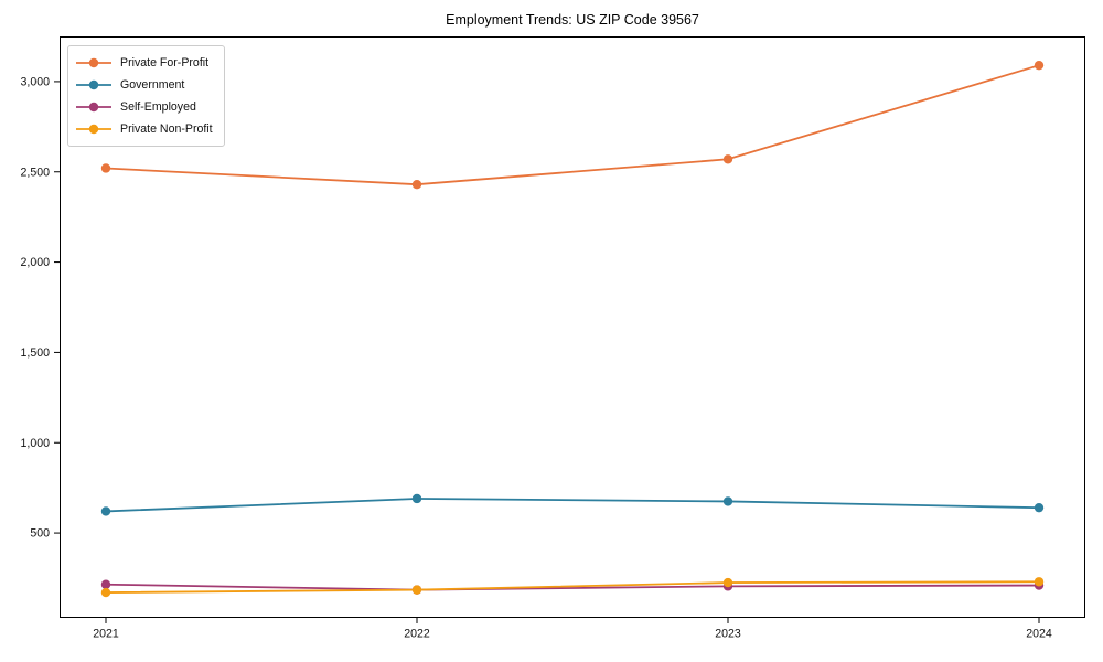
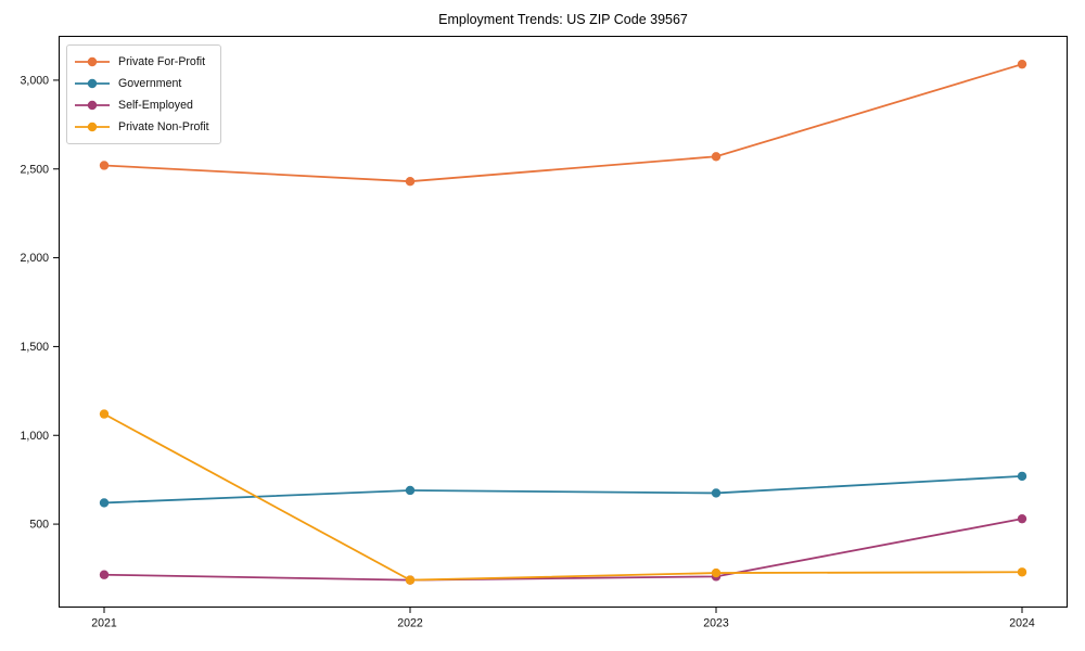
Private Non-Profit/2021: 170 -> 1120
Government/2024: 640 -> 770
Self-Employed/2024: 210 -> 530
